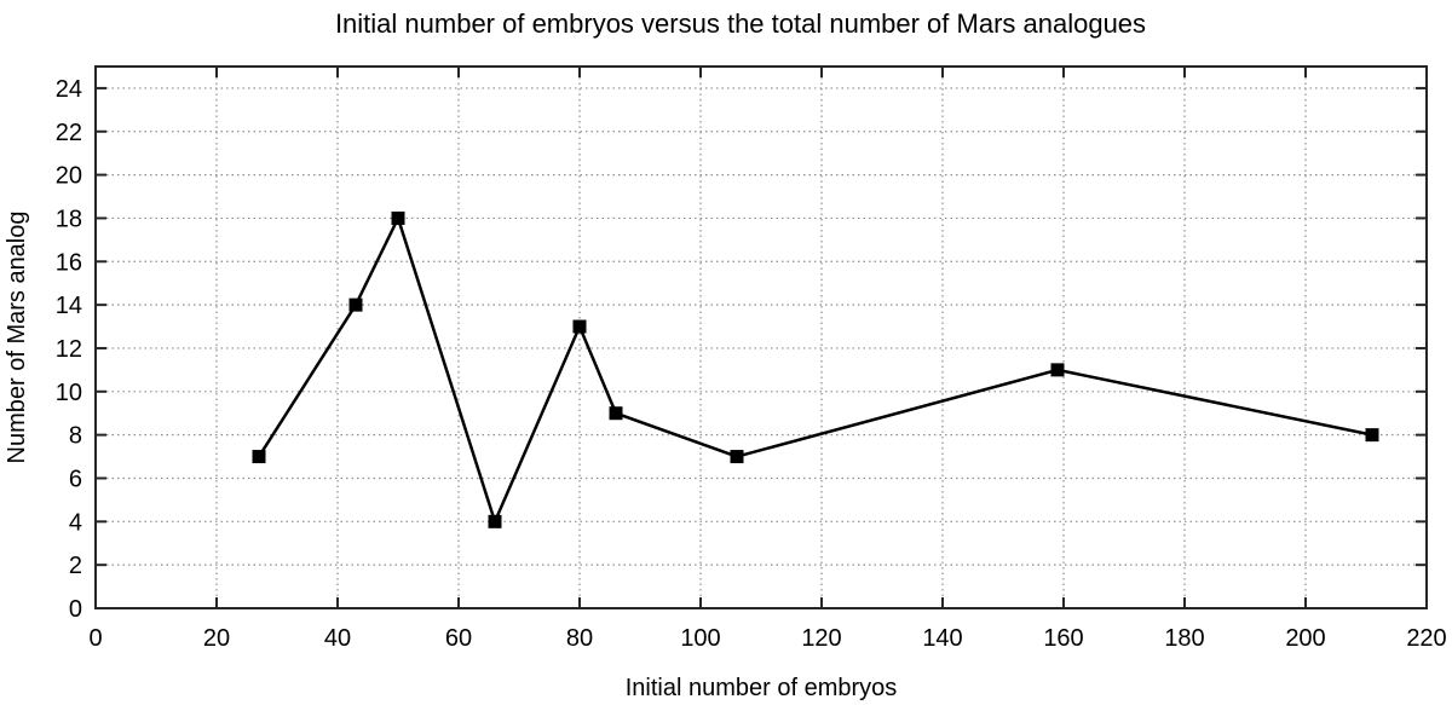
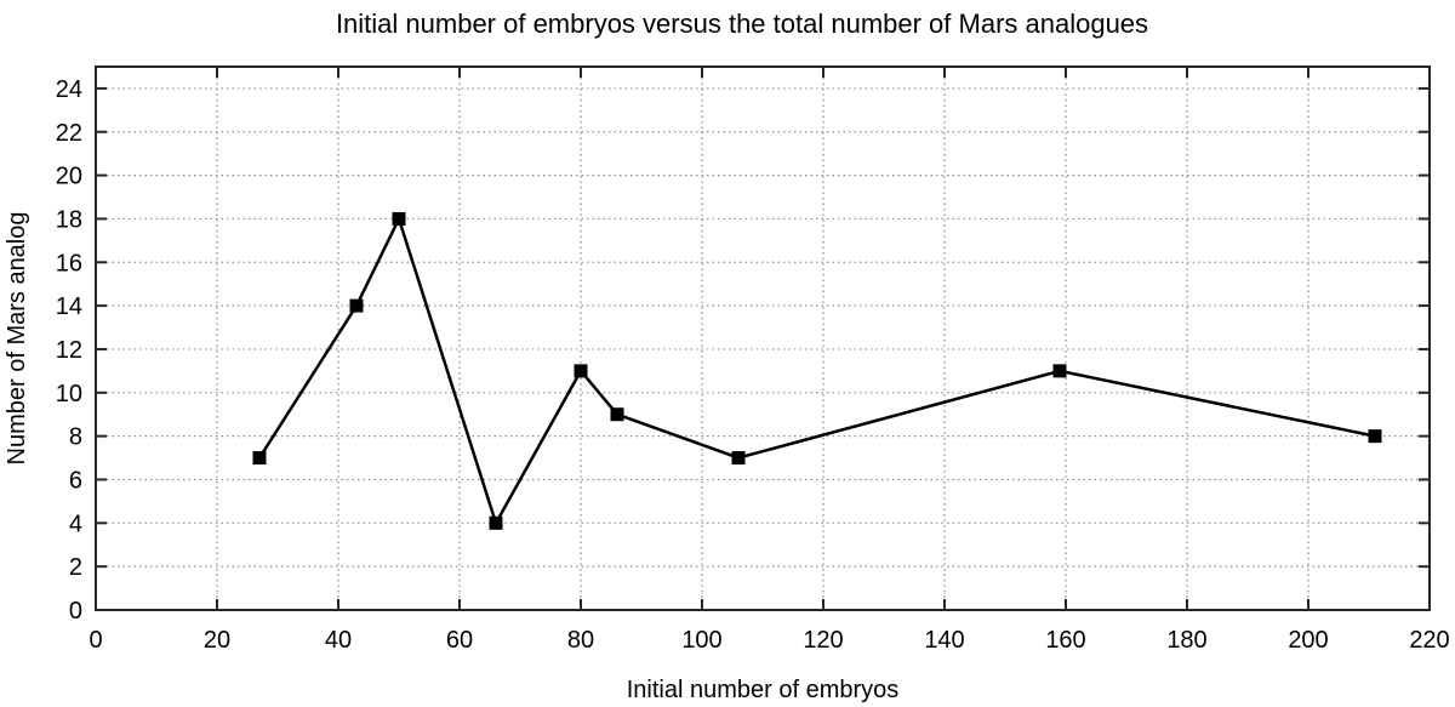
80: 13 -> 11
